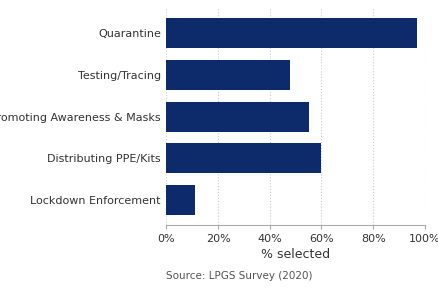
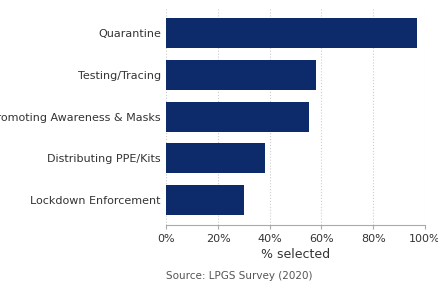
Testing/Tracing: 48% -> 58%
Distributing PPE/Kits: 60% -> 38%
Lockdown Enforcement: 11% -> 30%
